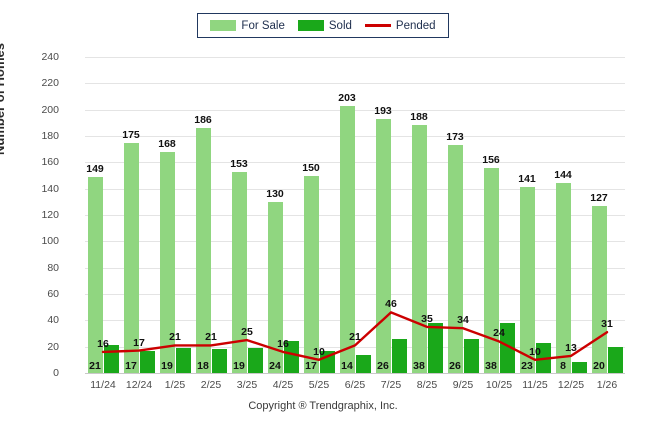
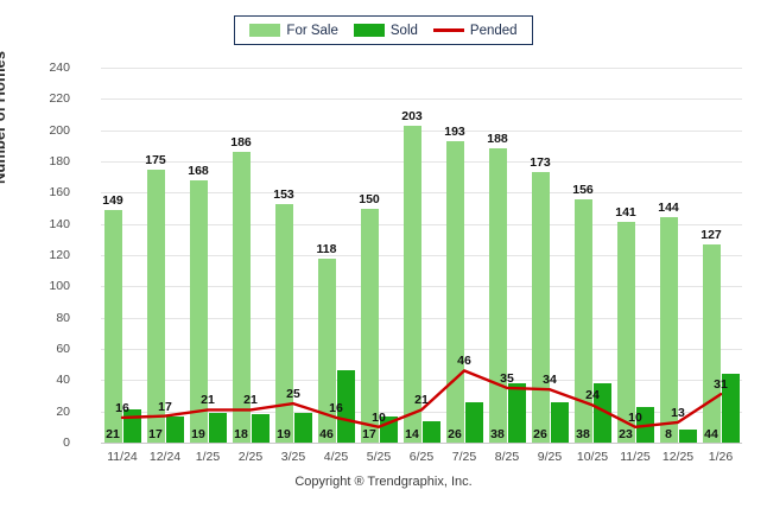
For Sale/4/25: 130 -> 118
Sold/4/25: 24 -> 46
Sold/1/26: 20 -> 44
